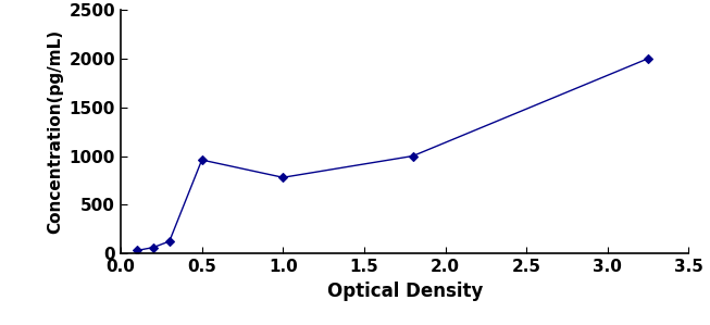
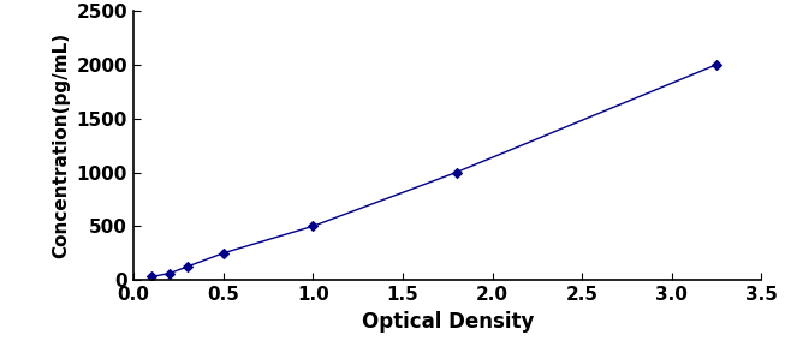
0.5: 960 -> 250
1.0: 780 -> 500
